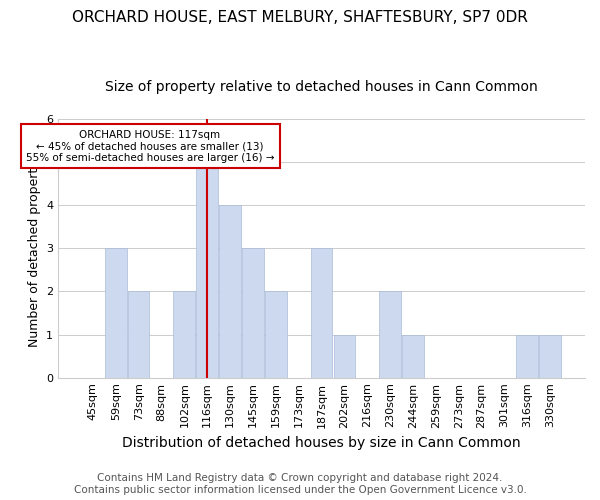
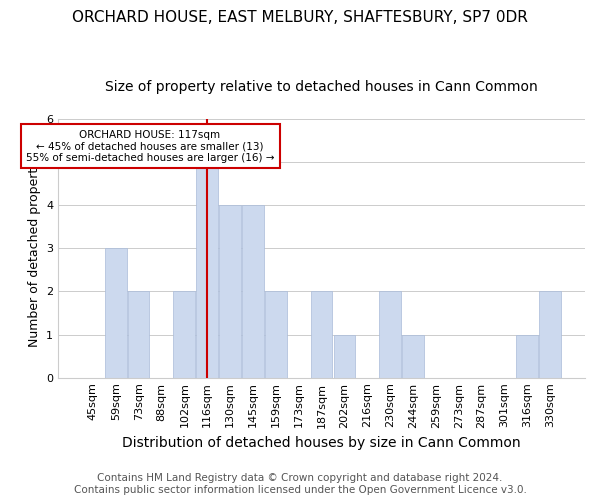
145sqm: 3 -> 4
187sqm: 3 -> 2
330sqm: 1 -> 2
